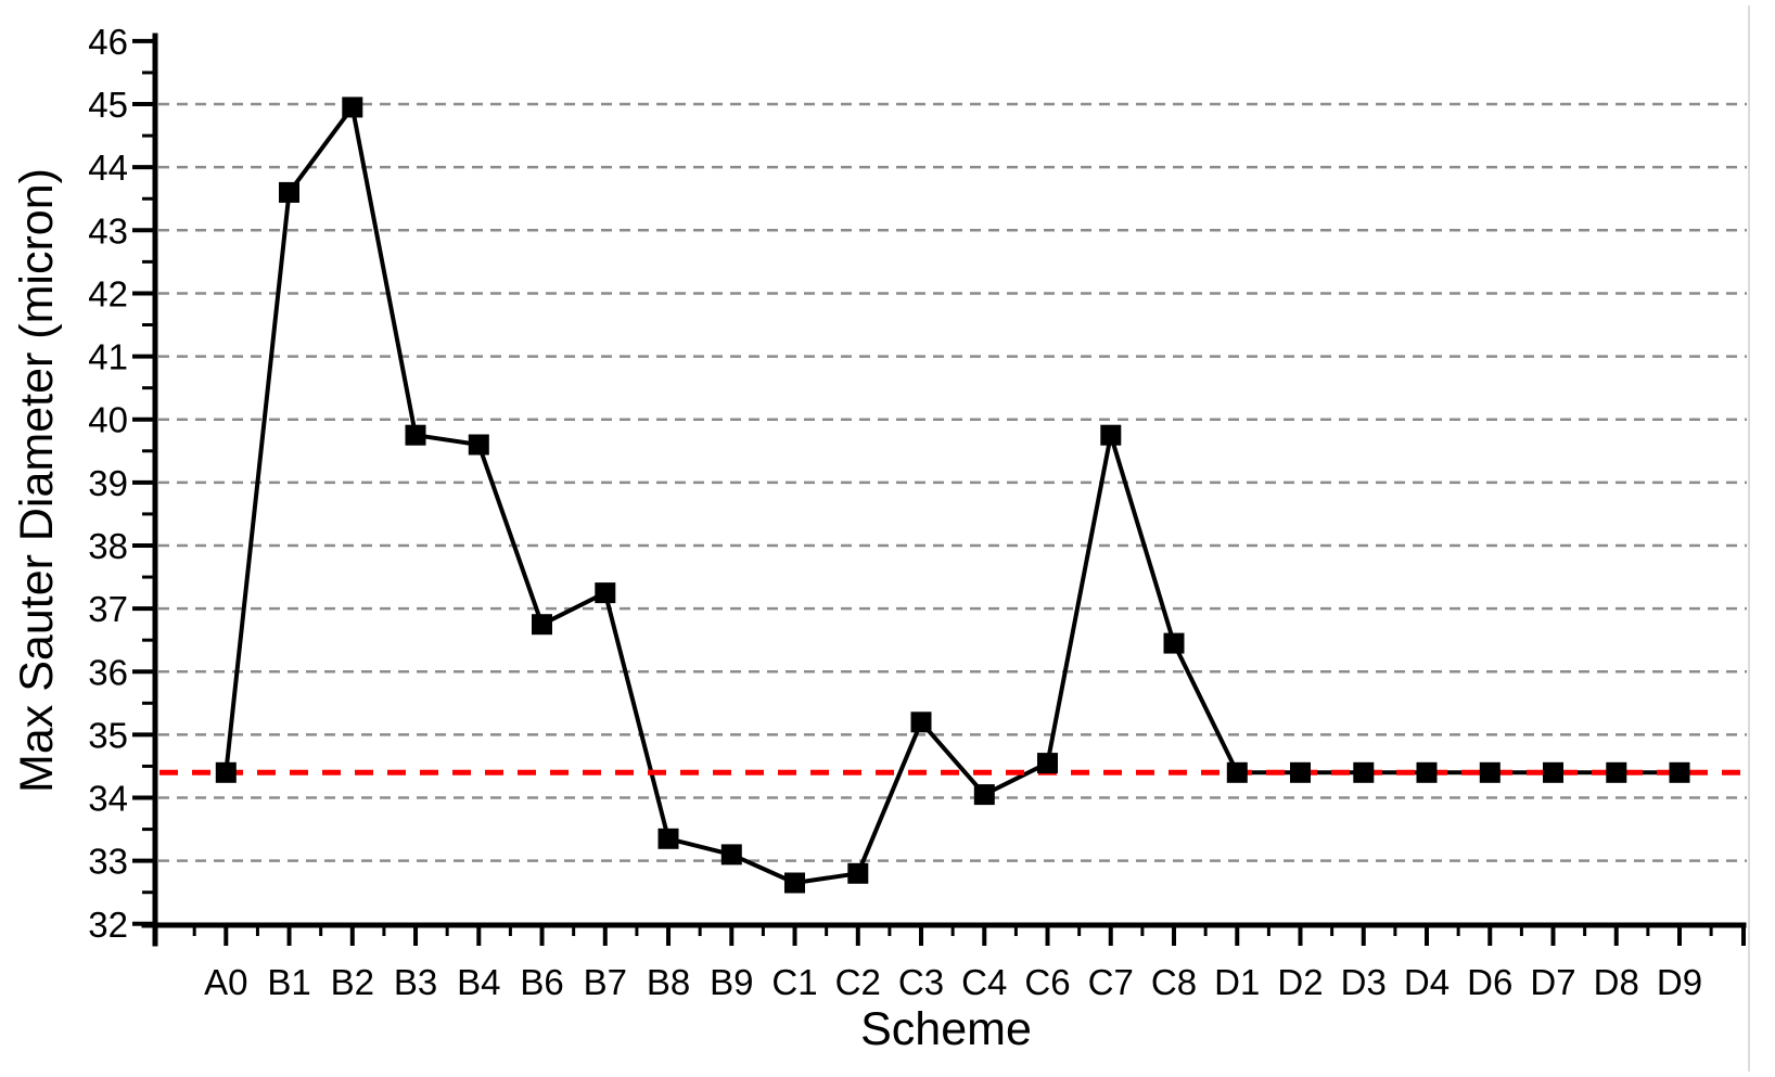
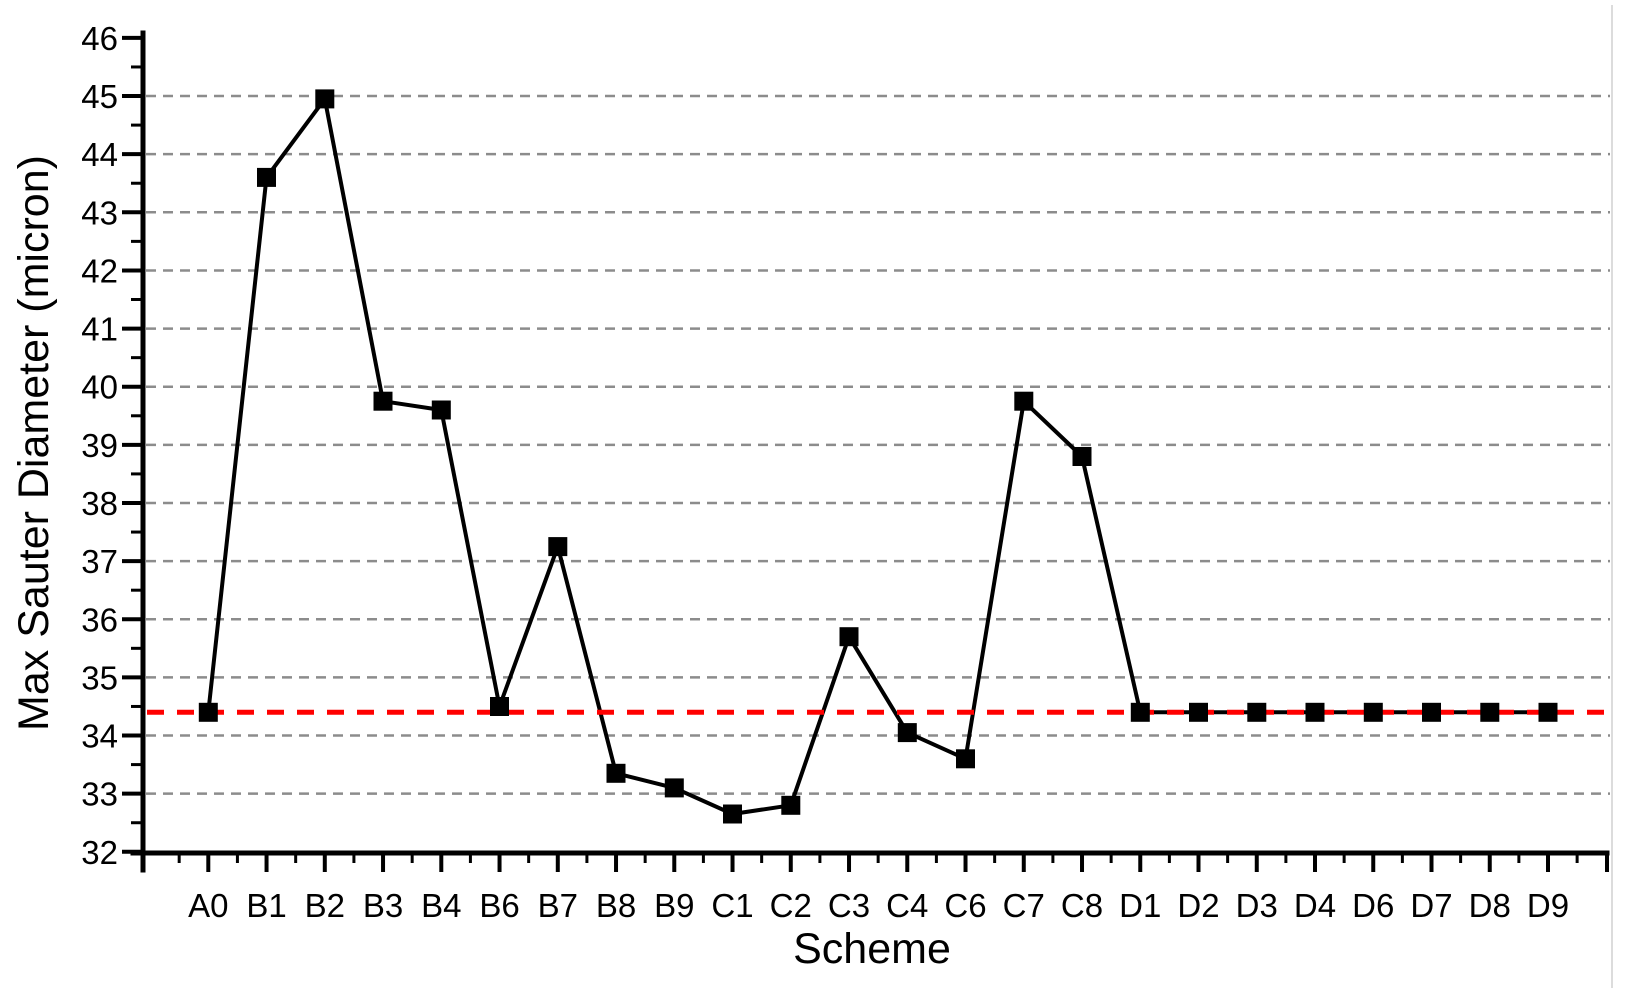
B6: 36.8 -> 34.5
C3: 35.2 -> 35.7
C6: 34.5 -> 33.6
C8: 36.5 -> 38.8
